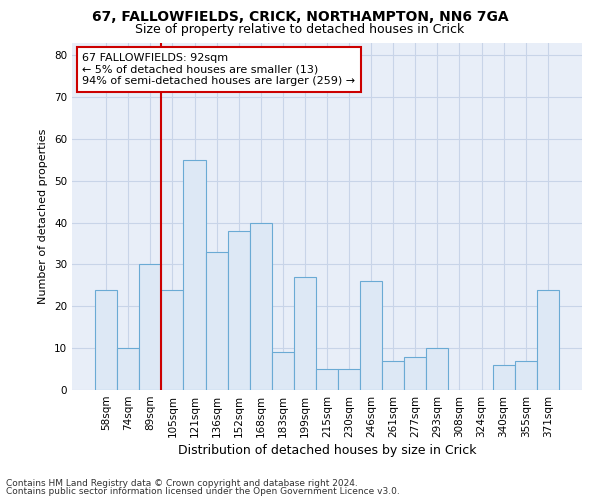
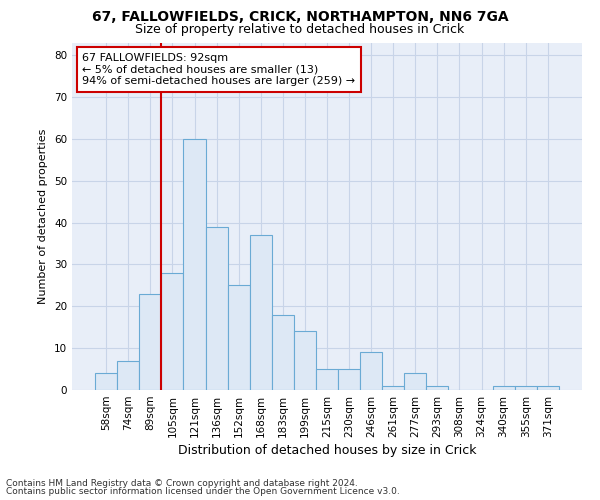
58sqm: 24 -> 4
74sqm: 10 -> 7
89sqm: 30 -> 23
105sqm: 24 -> 28
121sqm: 55 -> 60
136sqm: 33 -> 39
152sqm: 38 -> 25
168sqm: 40 -> 37
183sqm: 9 -> 18
199sqm: 27 -> 14
246sqm: 26 -> 9
261sqm: 7 -> 1
277sqm: 8 -> 4
293sqm: 10 -> 1
340sqm: 6 -> 1
355sqm: 7 -> 1
371sqm: 24 -> 1
